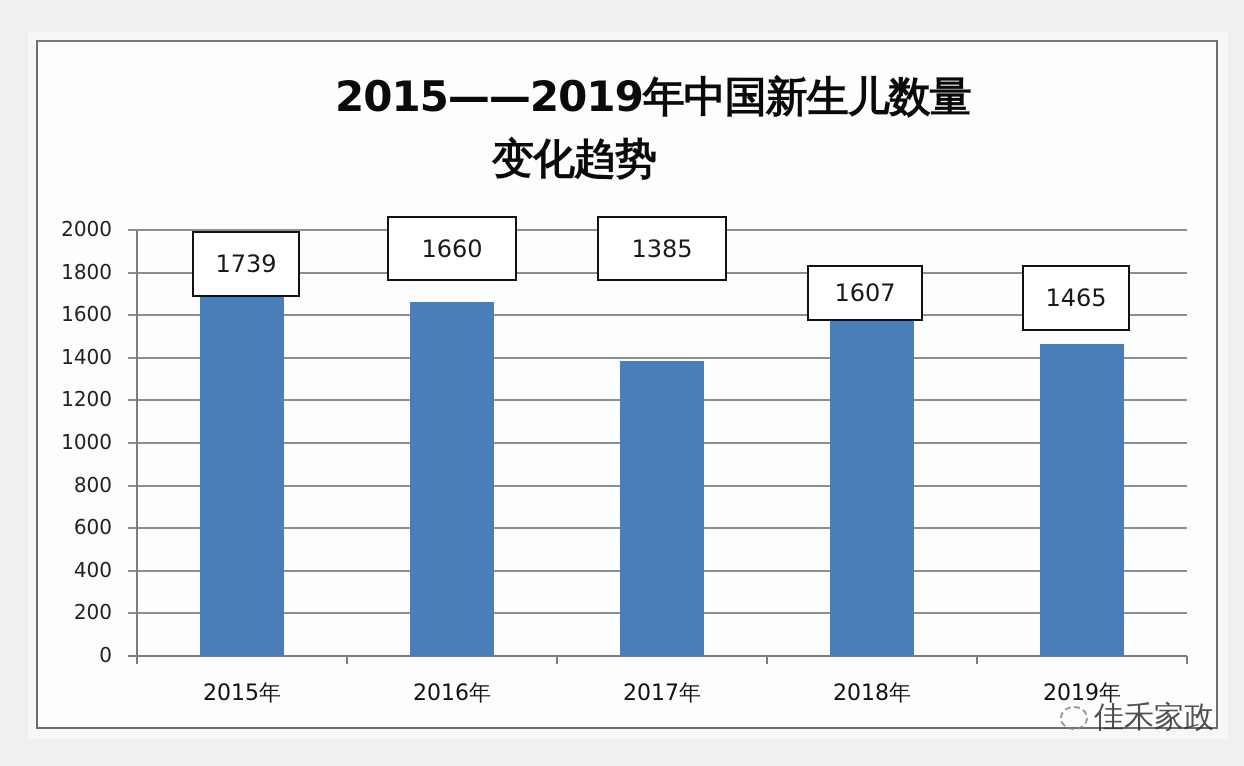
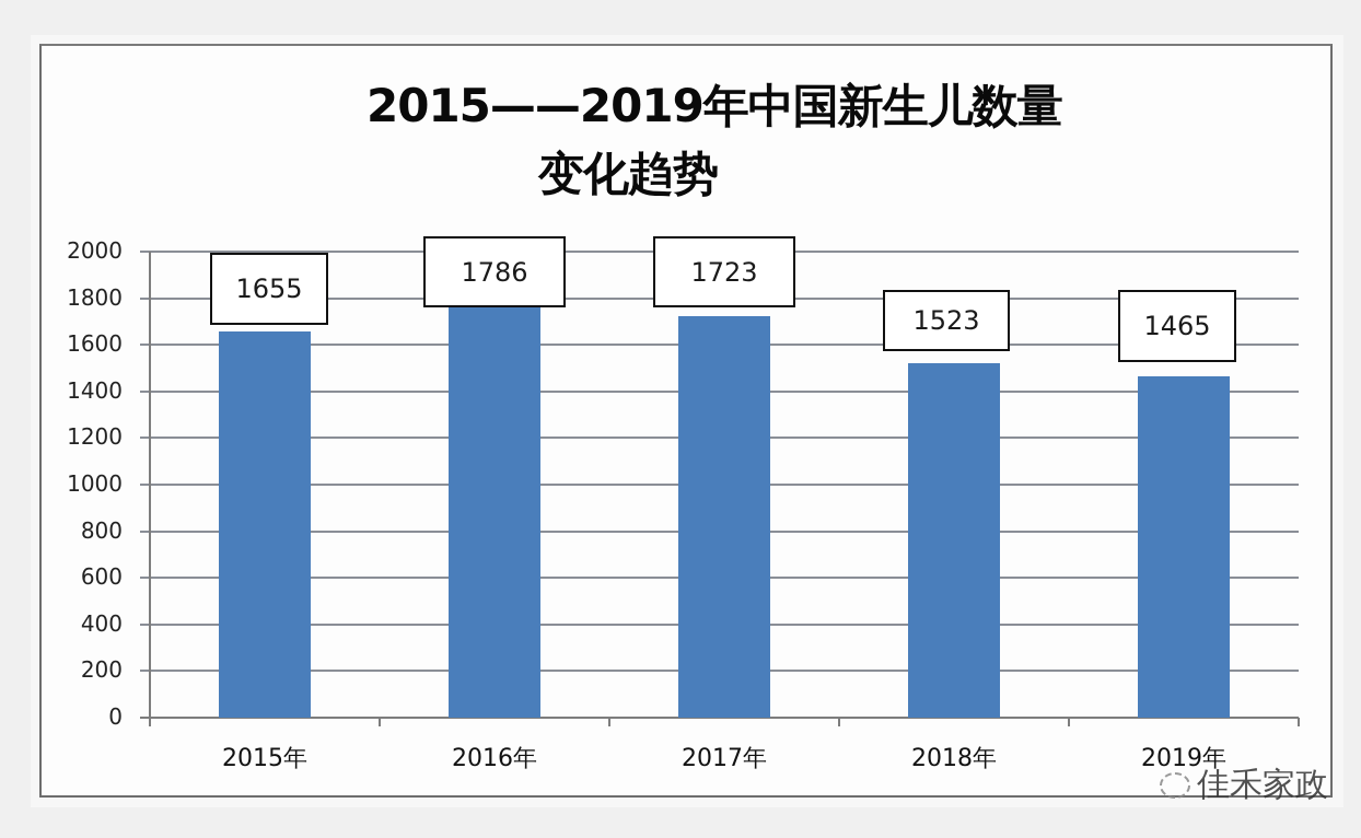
2015年: 1739 -> 1655
2016年: 1660 -> 1786
2017年: 1385 -> 1723
2018年: 1607 -> 1523
